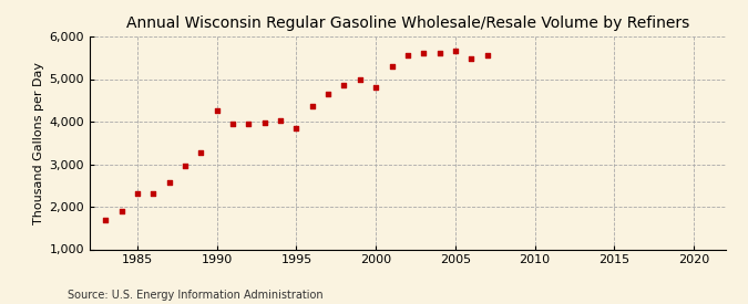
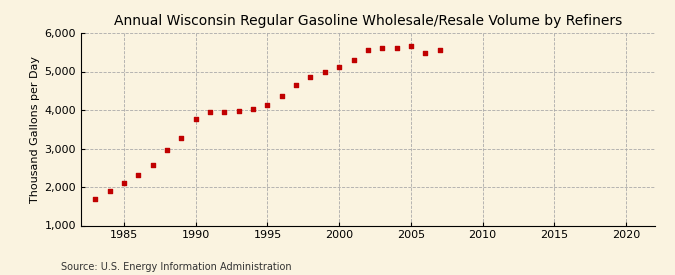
1985: 2,300 -> 2,100
1990: 4,250 -> 3,760
1995: 3,850 -> 4,140
2000: 4,800 -> 5,110
